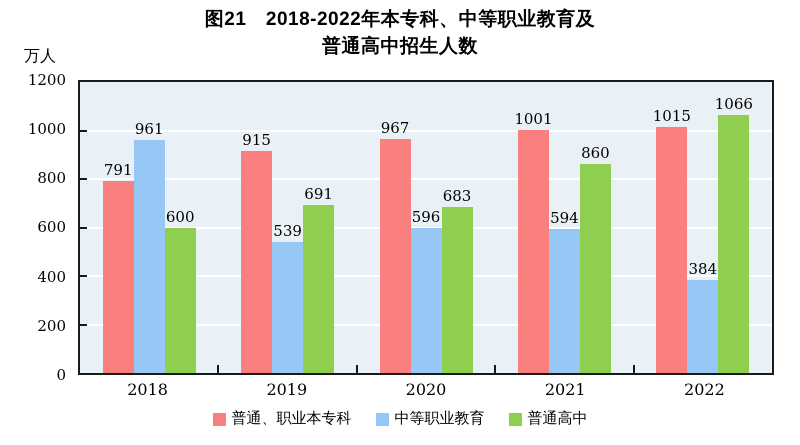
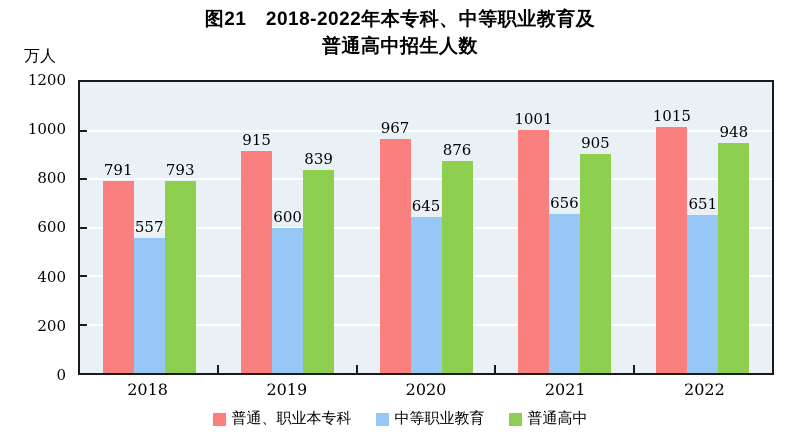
中等职业教育/2018: 961 -> 557
普通高中/2018: 600 -> 793
中等职业教育/2019: 539 -> 600
普通高中/2019: 691 -> 839
中等职业教育/2020: 596 -> 645
普通高中/2020: 683 -> 876
中等职业教育/2021: 594 -> 656
普通高中/2021: 860 -> 905
中等职业教育/2022: 384 -> 651
普通高中/2022: 1066 -> 948
